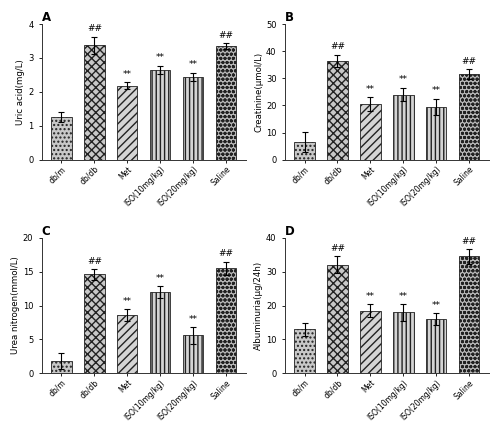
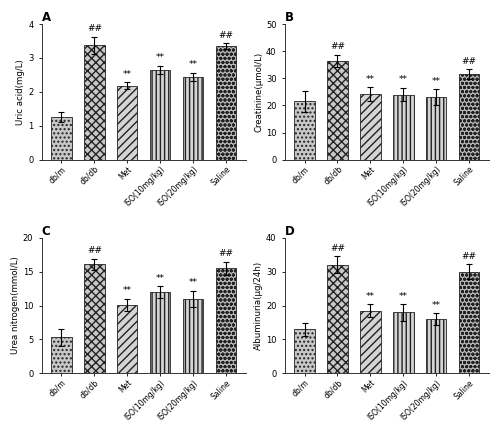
B/db/m: 6.5 -> 21.5
B/Met: 20.5 -> 24.2
B/ISO(20mg/kg): 19.5 -> 23.0
C/db/m: 1.8 -> 5.3
C/db/db: 14.6 -> 16.1
C/Met: 8.6 -> 10.1
C/ISO(20mg/kg): 5.6 -> 11.0
D/Saline: 34.5 -> 30.0
